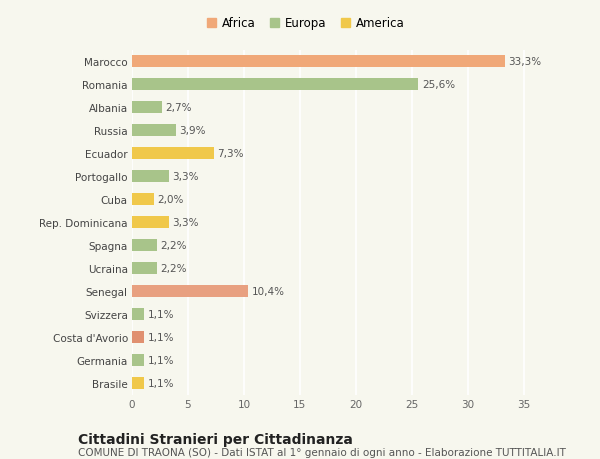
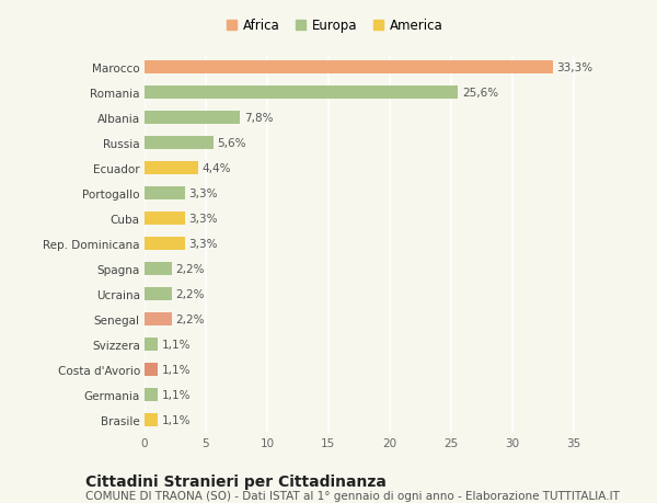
Albania: 2,7% -> 7,8%
Russia: 3,9% -> 5,6%
Ecuador: 7,3% -> 4,4%
Cuba: 2,0% -> 3,3%
Senegal: 10,4% -> 2,2%
